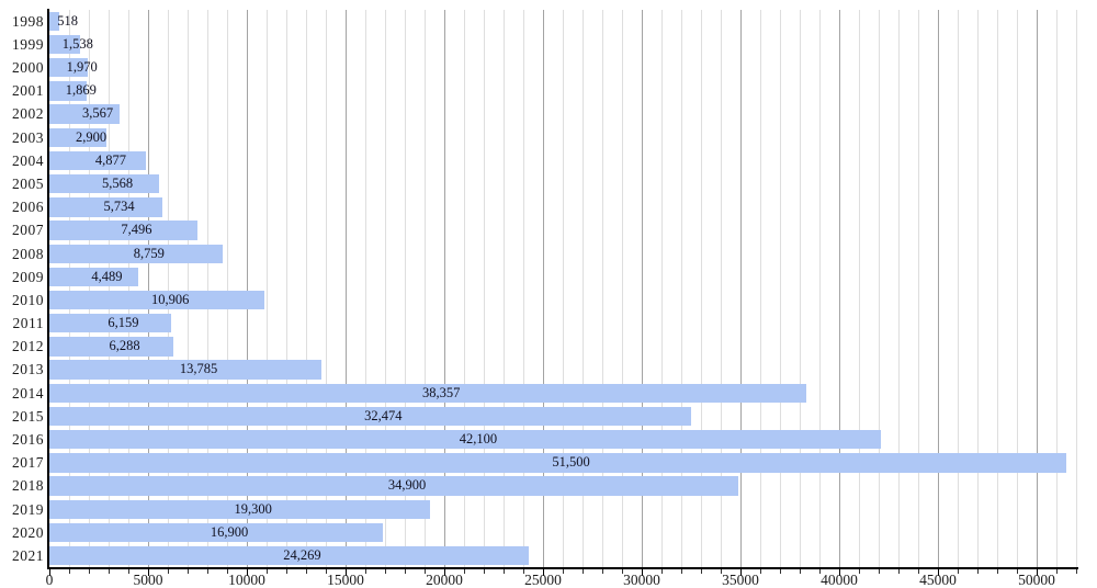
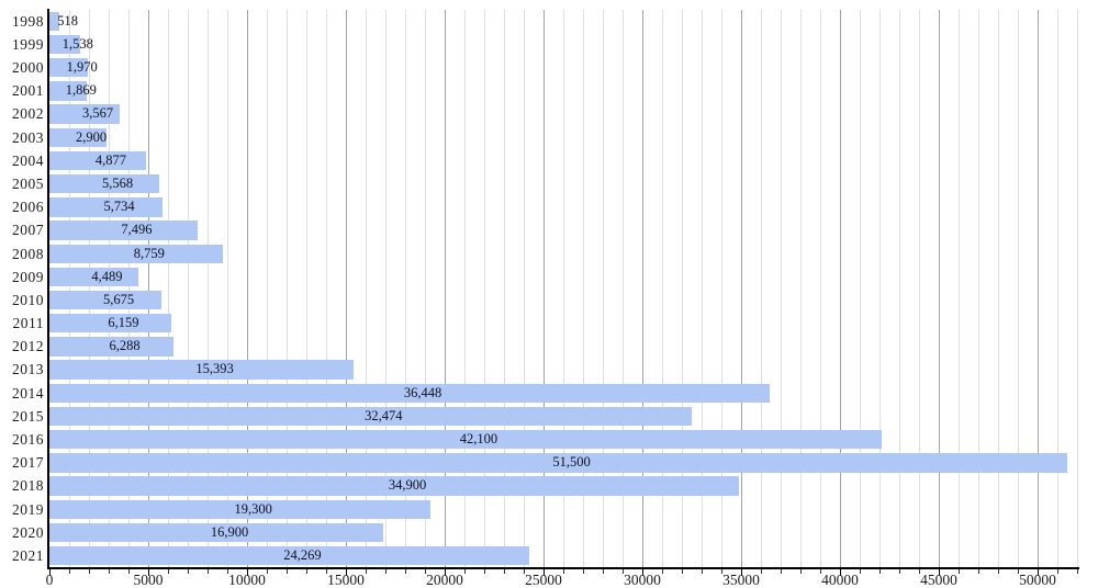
2010: 10,906 -> 5,675
2013: 13,785 -> 15,393
2014: 38,357 -> 36,448
